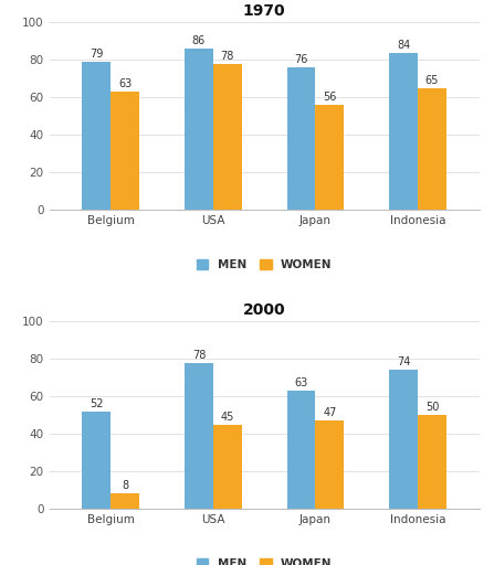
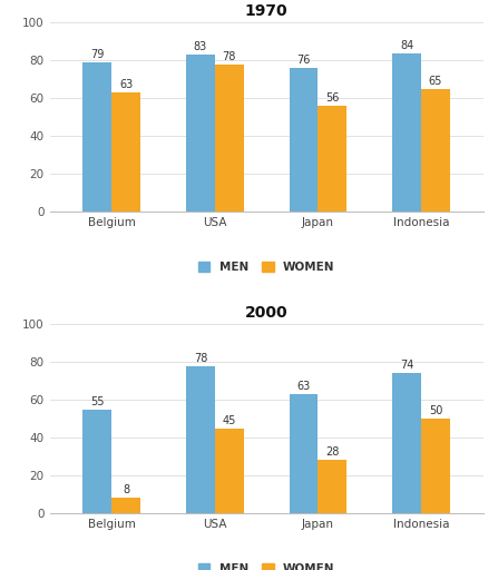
1970/MEN/USA: 86 -> 83
2000/MEN/Belgium: 52 -> 55
2000/WOMEN/Japan: 47 -> 28
